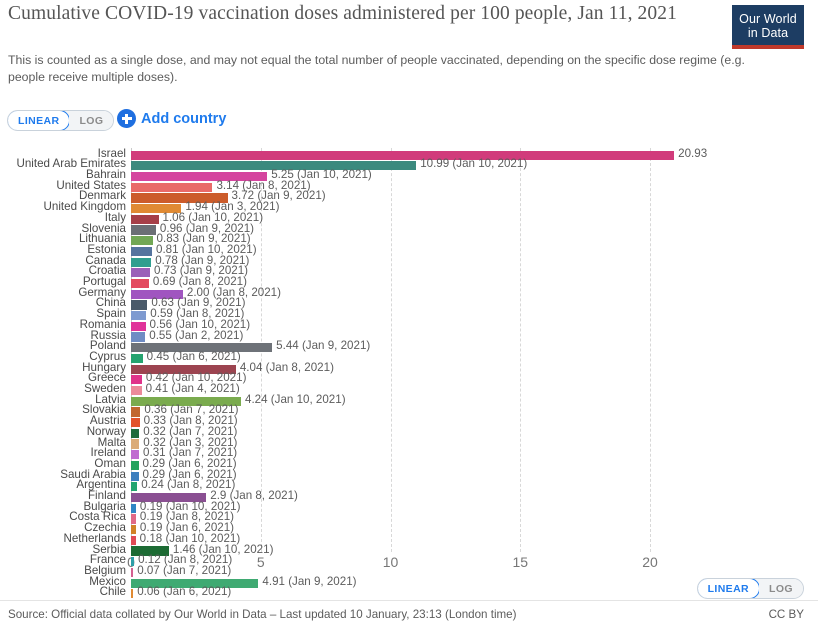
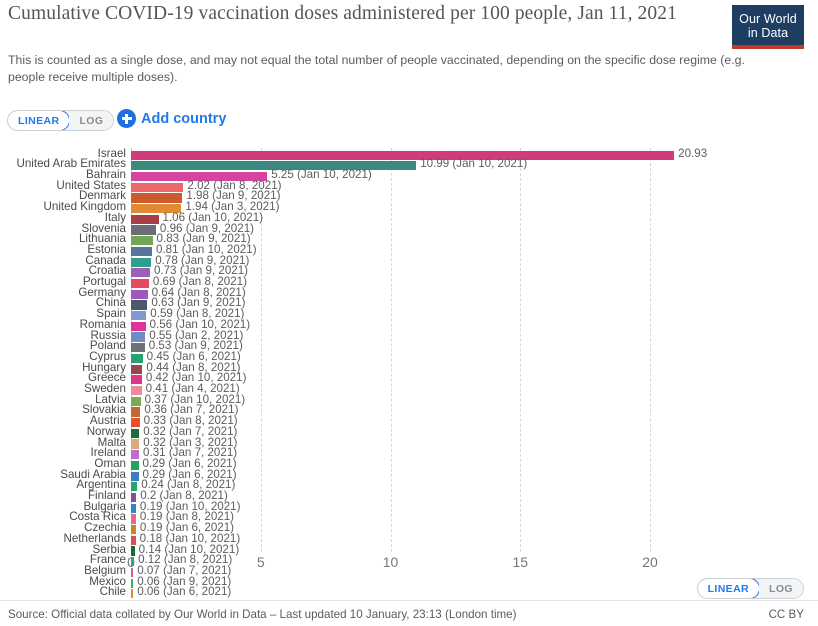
United States: 3.14 -> 2.02
Denmark: 3.72 -> 1.98
Germany: 2.00 -> 0.64
Poland: 5.44 -> 0.53
Hungary: 4.04 -> 0.44
Latvia: 4.24 -> 0.37
Finland: 2.9 -> 0.2
Serbia: 1.46 -> 0.14
Mexico: 4.91 -> 0.06
